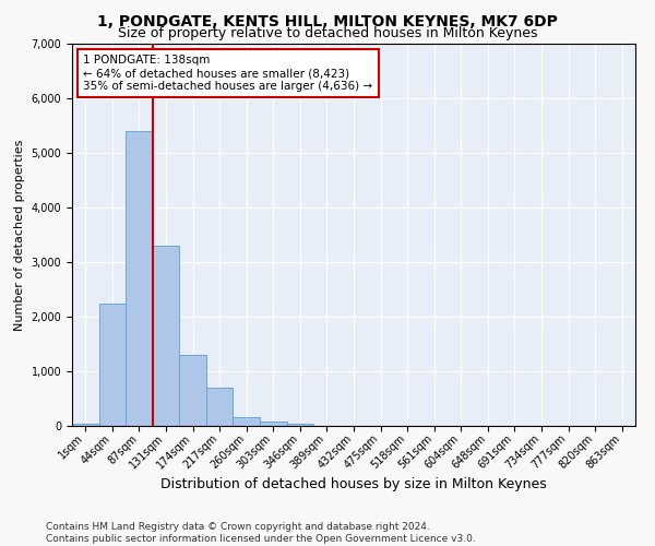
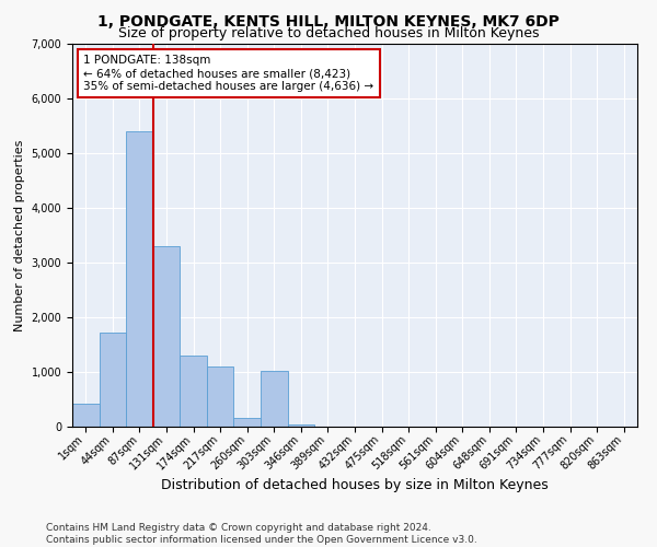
1sqm: 50 -> 420
44sqm: 2,250 -> 1,720
217sqm: 700 -> 1,100
303sqm: 80 -> 1,020
